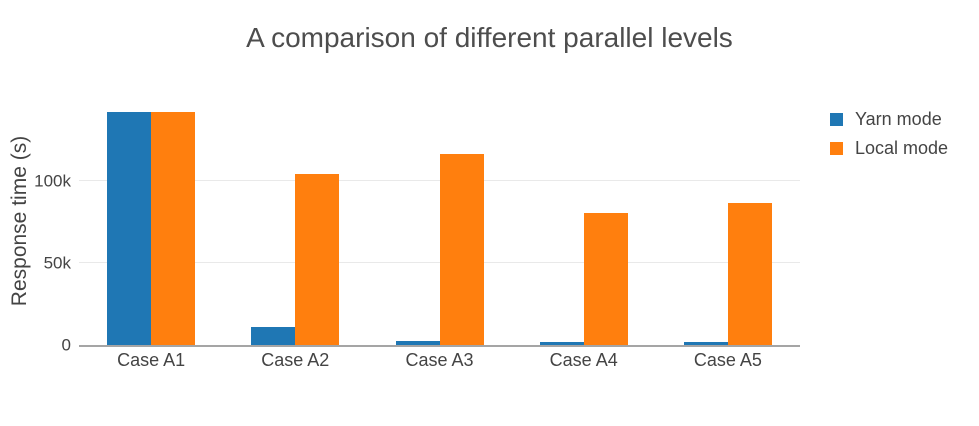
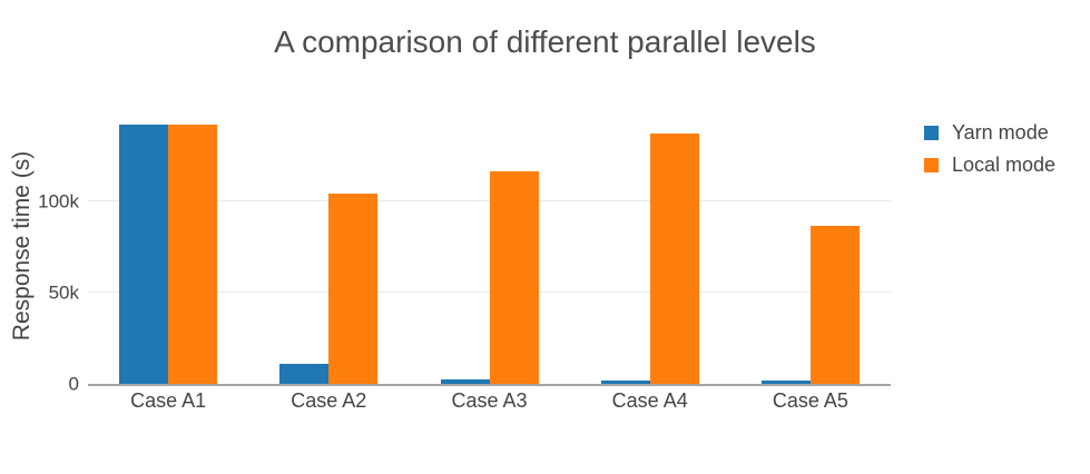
Local mode/Case A4: 80k -> 137k
